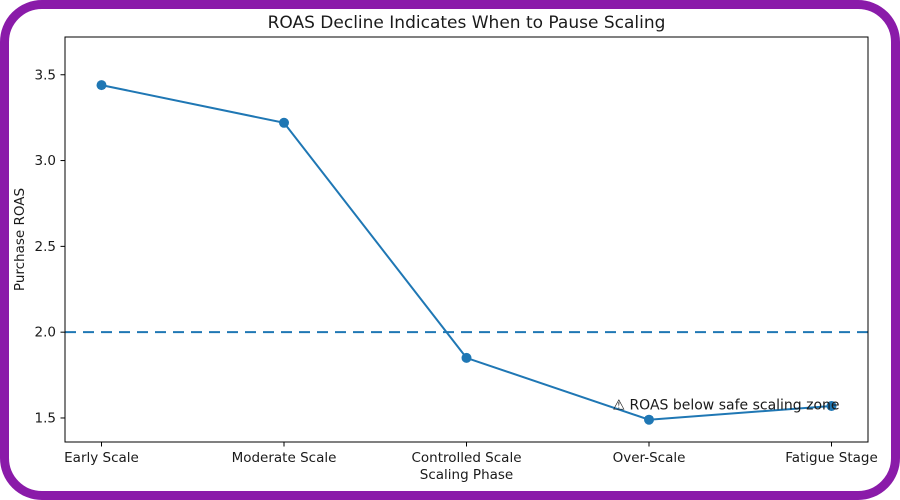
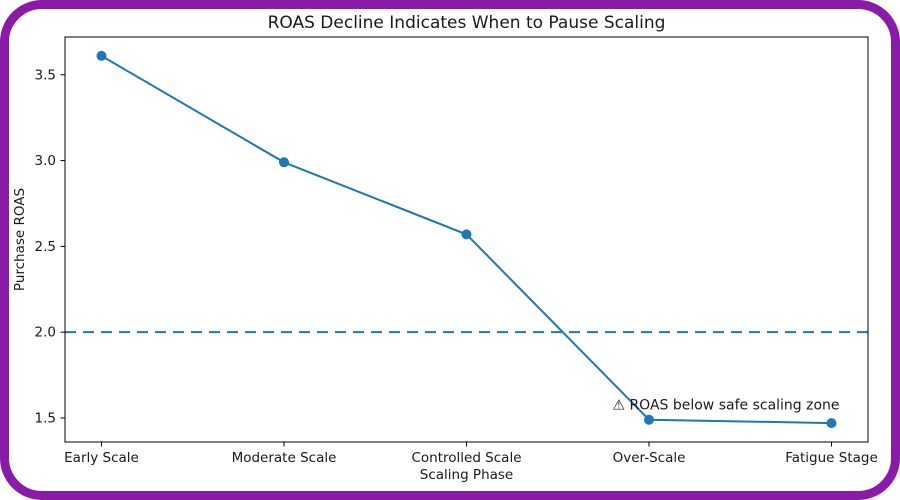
Early Scale: 3.44 -> 3.61
Moderate Scale: 3.22 -> 2.99
Controlled Scale: 1.85 -> 2.57
Fatigue Stage: 1.57 -> 1.47
